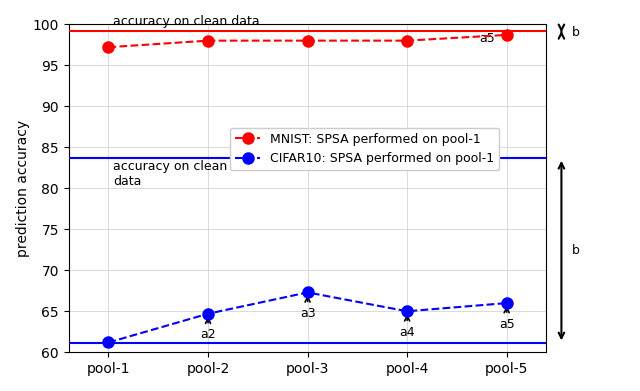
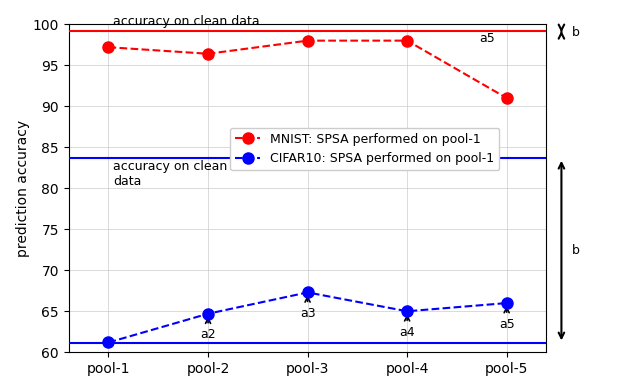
MNIST: SPSA performed on pool-1/pool-2: 98.0 -> 96.4
MNIST: SPSA performed on pool-1/pool-5: 98.7 -> 91.0
